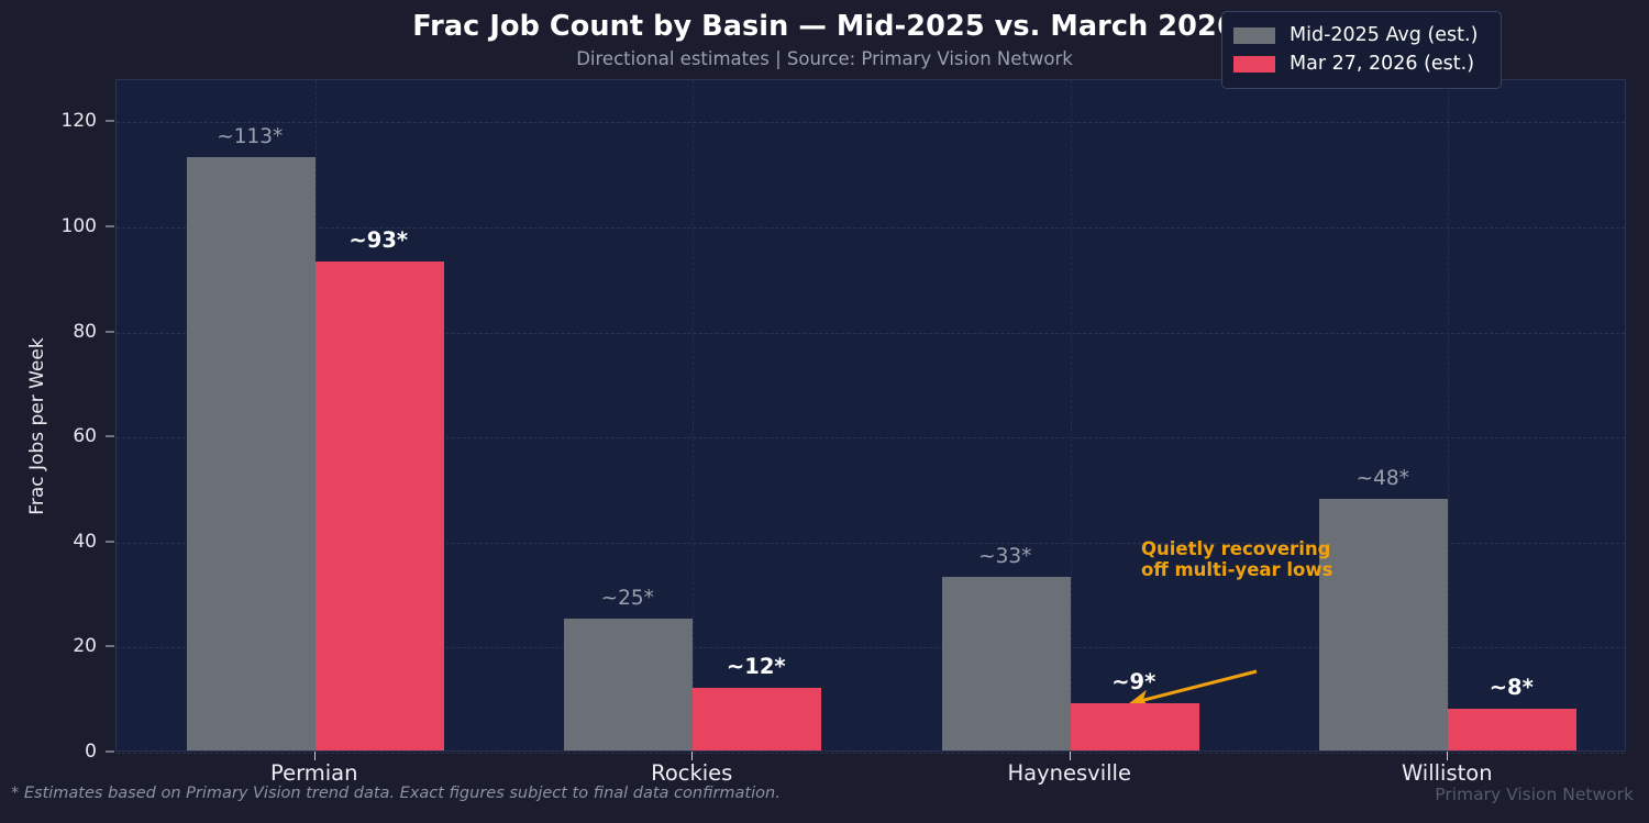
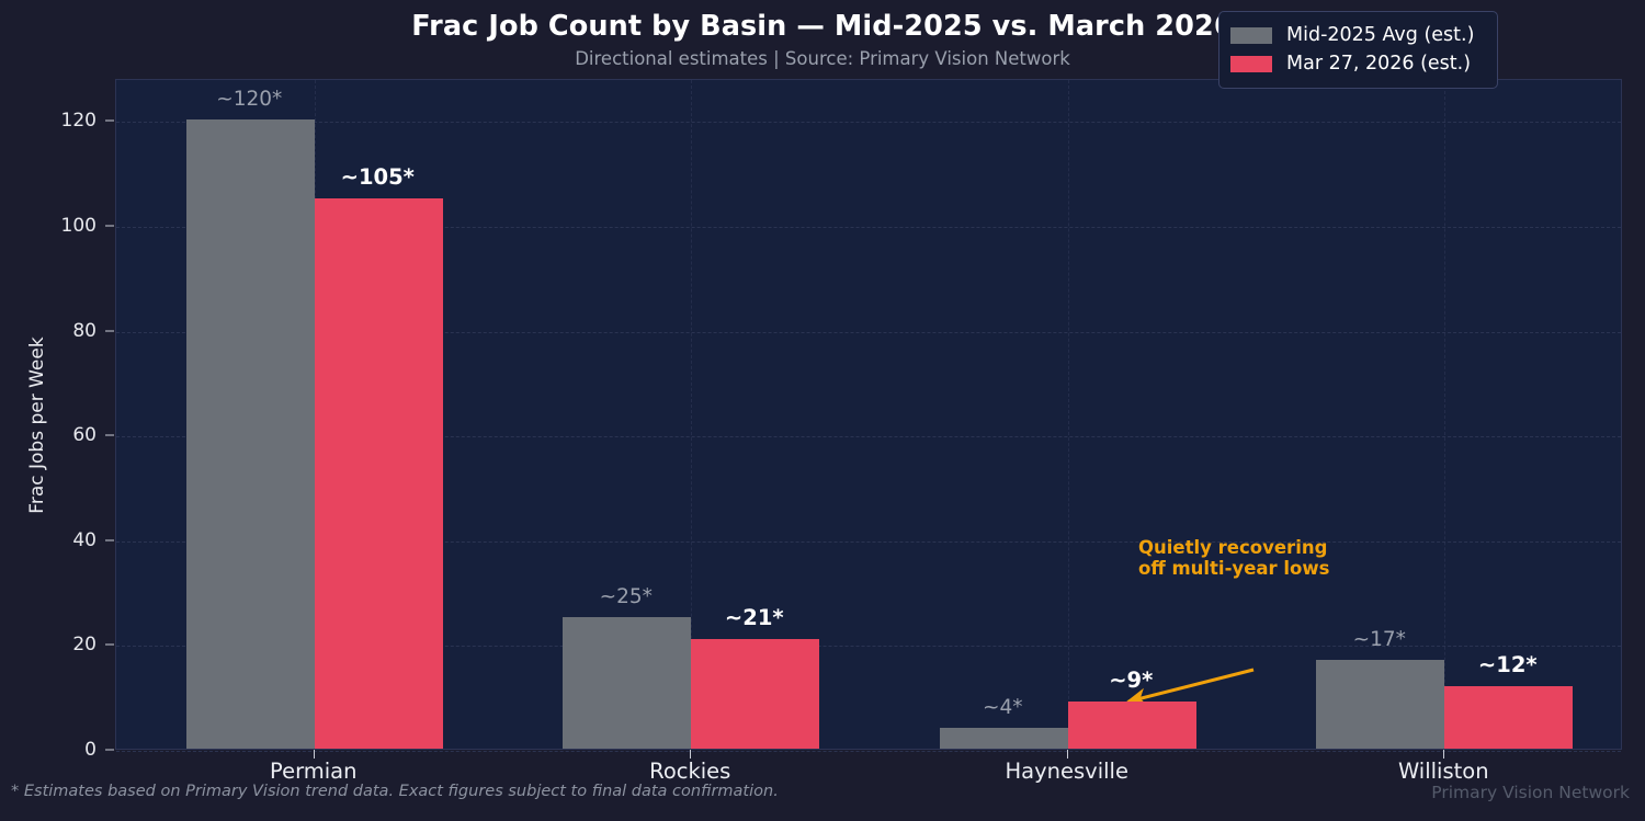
Mid-2025 Avg (est.)/Permian: 113 -> 120
Mar 27, 2026 (est.)/Permian: 93 -> 105
Mar 27, 2026 (est.)/Rockies: 12 -> 21
Mid-2025 Avg (est.)/Haynesville: 33 -> 4
Mid-2025 Avg (est.)/Williston: 48 -> 17
Mar 27, 2026 (est.)/Williston: 8 -> 12
